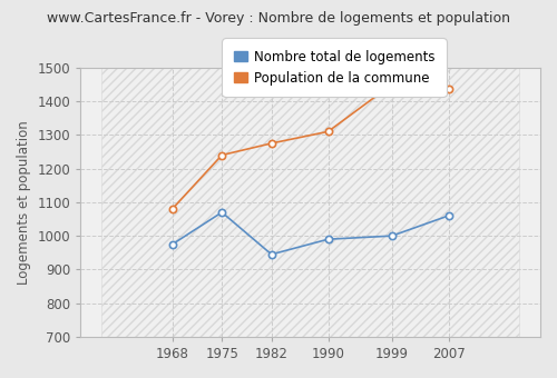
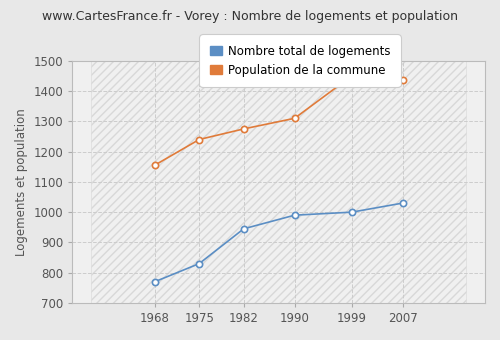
Nombre total de logements/1968: 975 -> 770
Population de la commune/1968: 1080 -> 1155
Nombre total de logements/1975: 1070 -> 830
Nombre total de logements/2007: 1060 -> 1030
